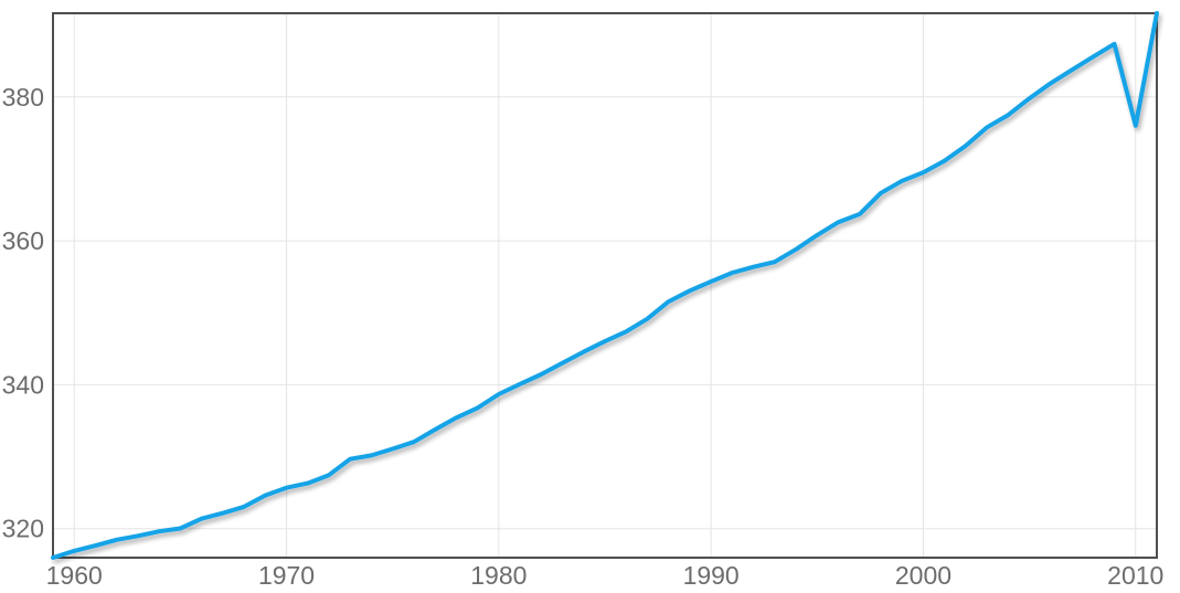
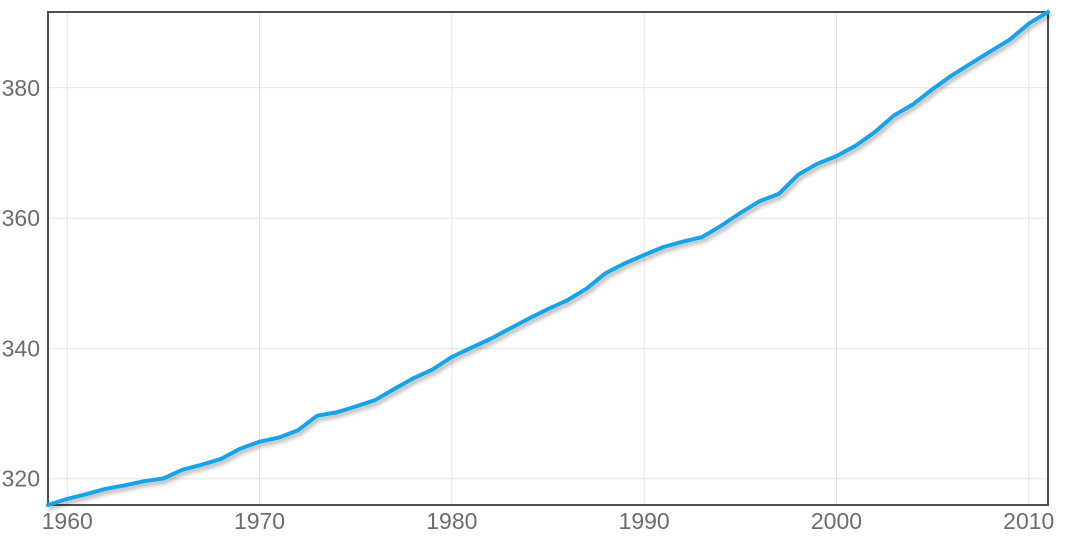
2010: 376 -> 390
